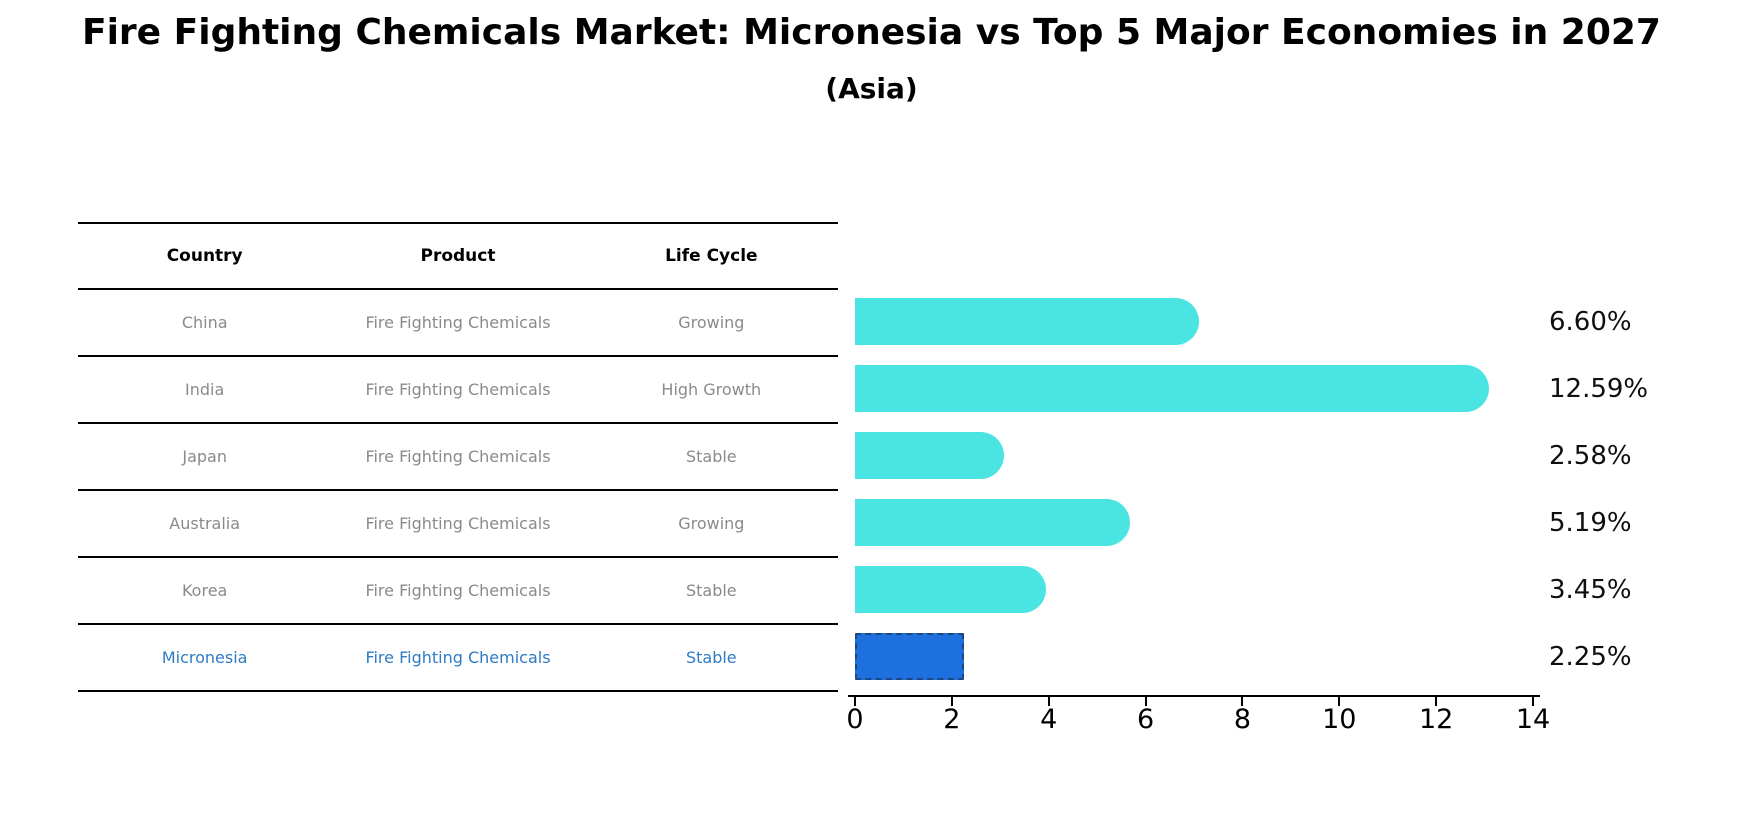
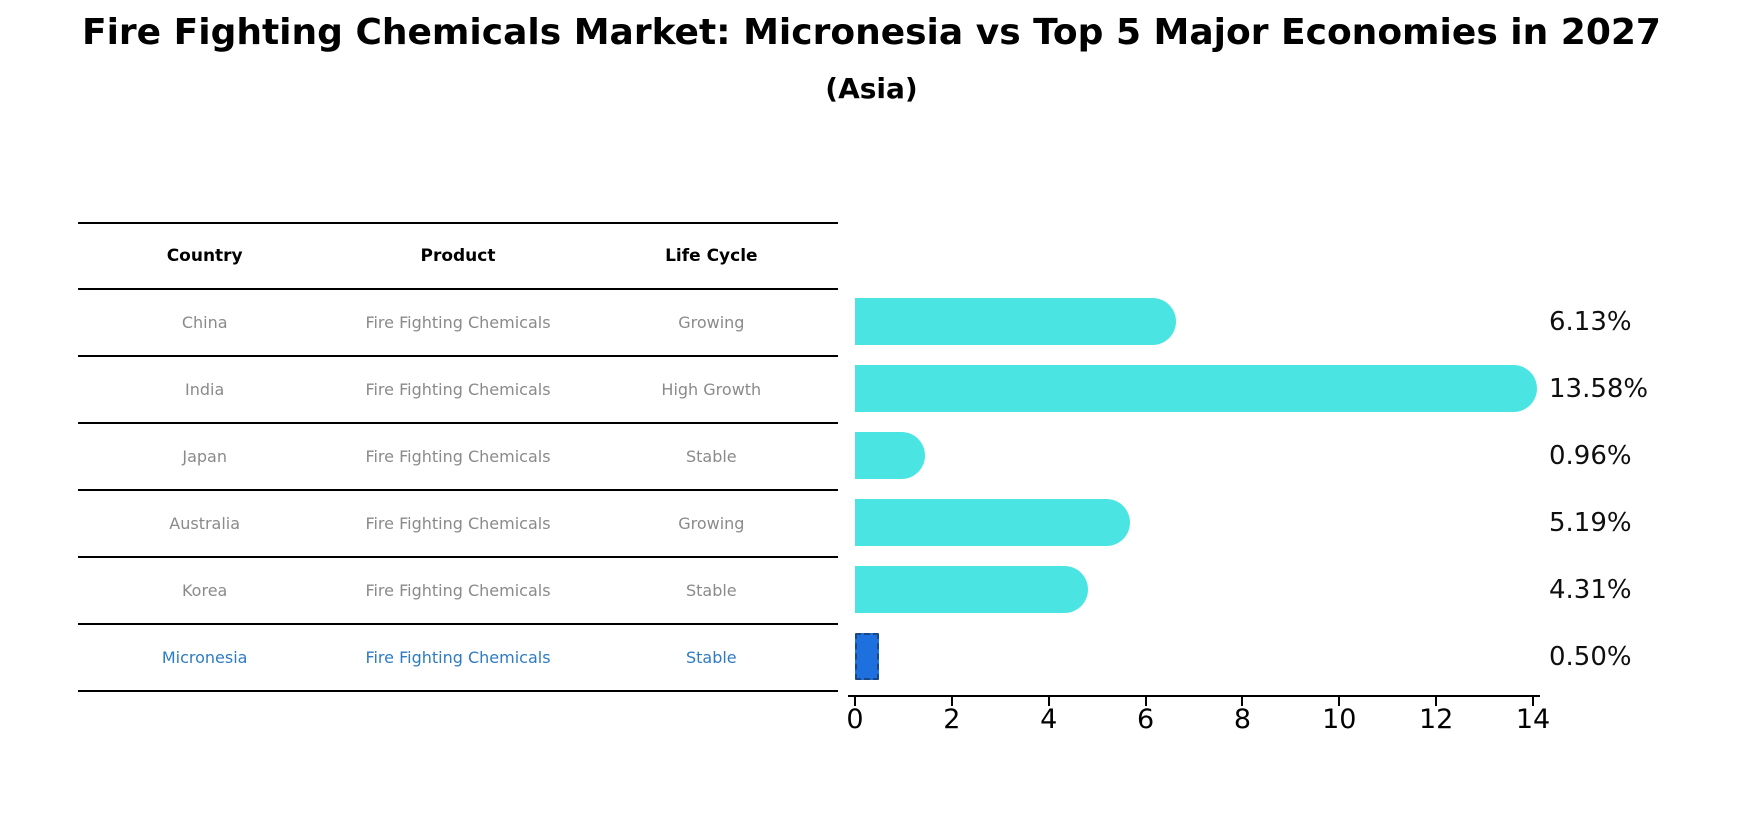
China: 6.60% -> 6.13%
India: 12.59% -> 13.58%
Japan: 2.58% -> 0.96%
Korea: 3.45% -> 4.31%
Micronesia: 2.25% -> 0.50%
